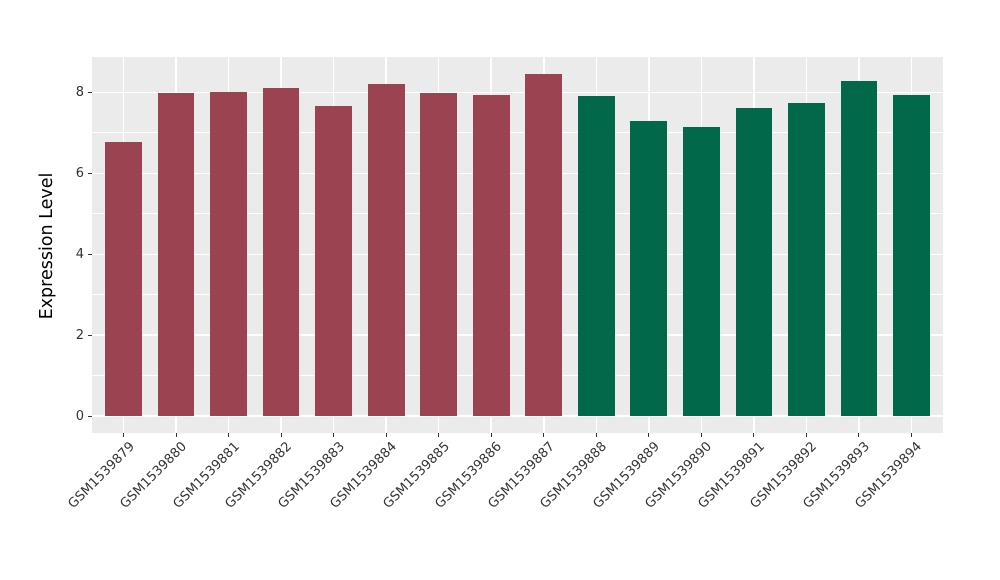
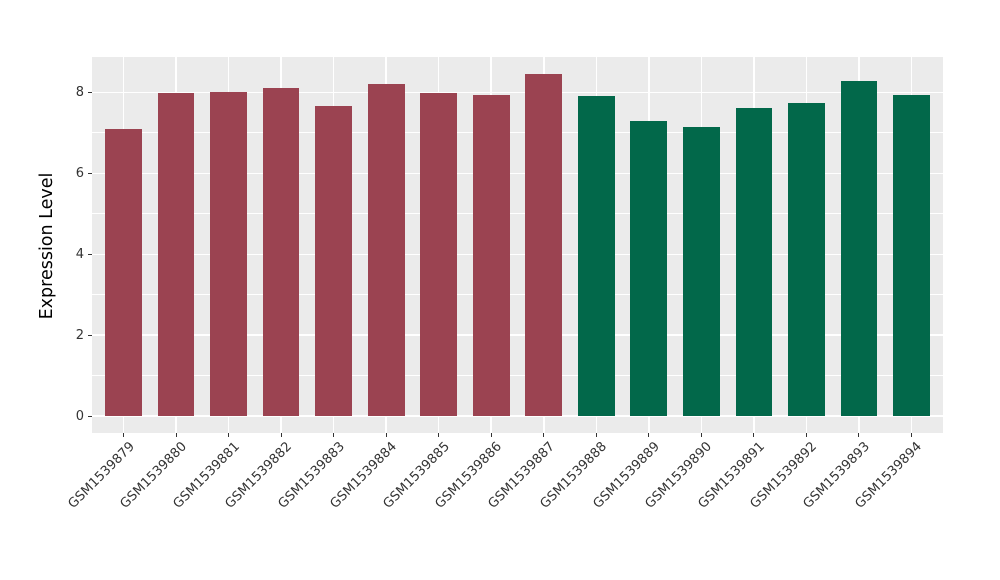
GSM1539879: 6.8 -> 7.1
